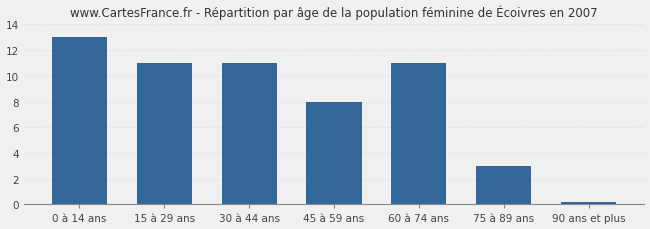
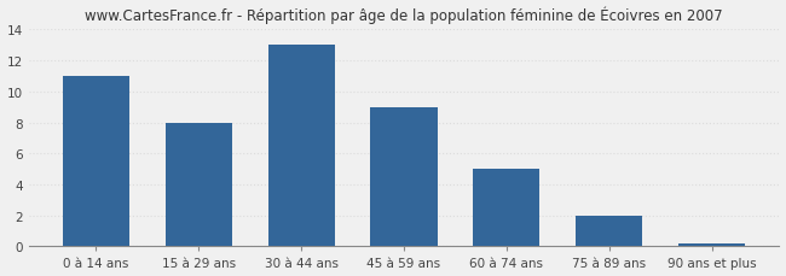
0 à 14 ans: 13.0 -> 11.0
15 à 29 ans: 11.0 -> 8.0
30 à 44 ans: 11.0 -> 13.0
45 à 59 ans: 8.0 -> 9.0
60 à 74 ans: 11.0 -> 5.0
75 à 89 ans: 3.0 -> 2.0
